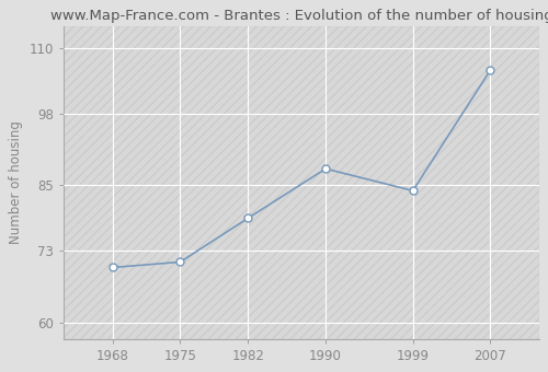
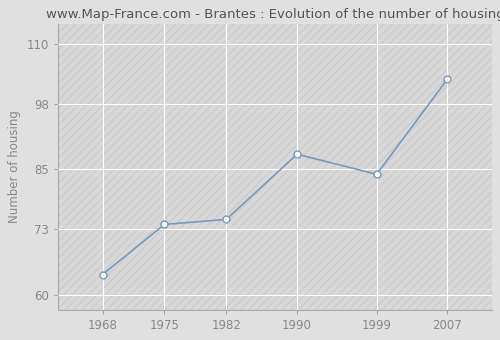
1968: 70 -> 64
1975: 71 -> 74
1982: 79 -> 75
2007: 106 -> 103
